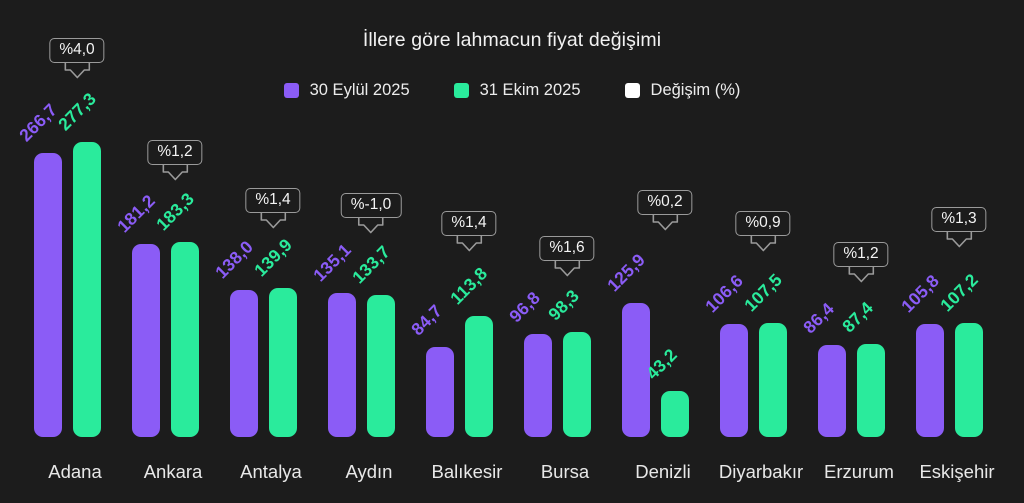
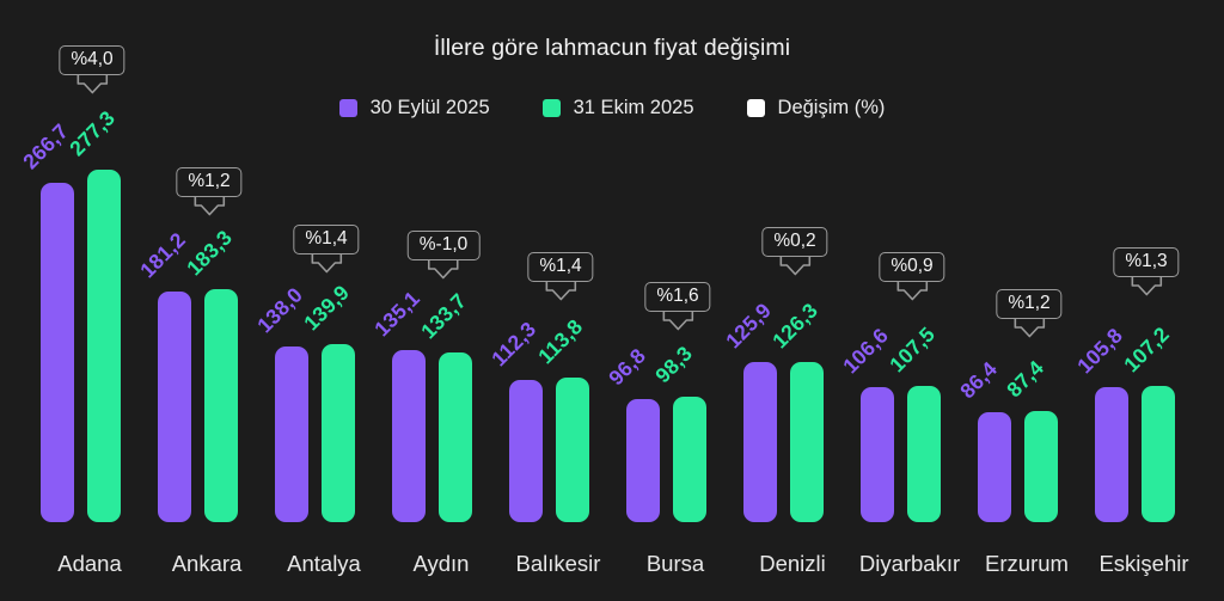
30 Eylül 2025/Balıkesir: 84,7 -> 112,3
31 Ekim 2025/Denizli: 43,2 -> 126,3
